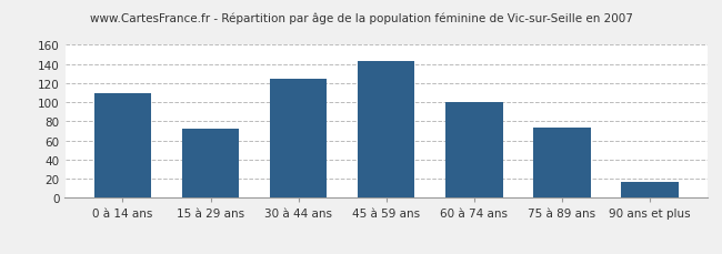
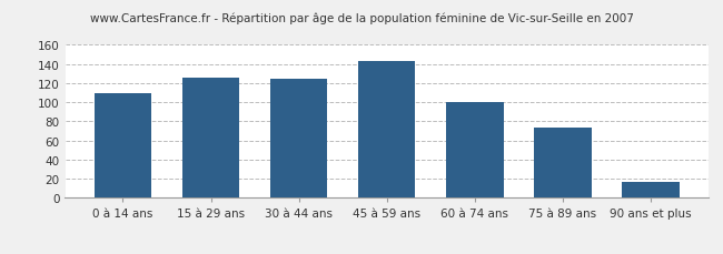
15 à 29 ans: 72 -> 126
